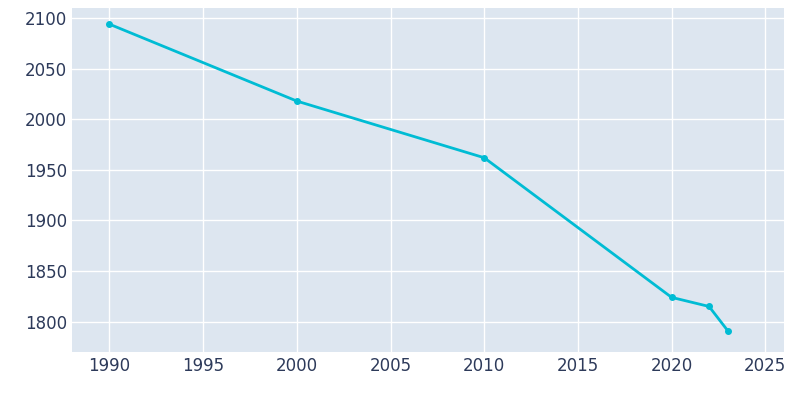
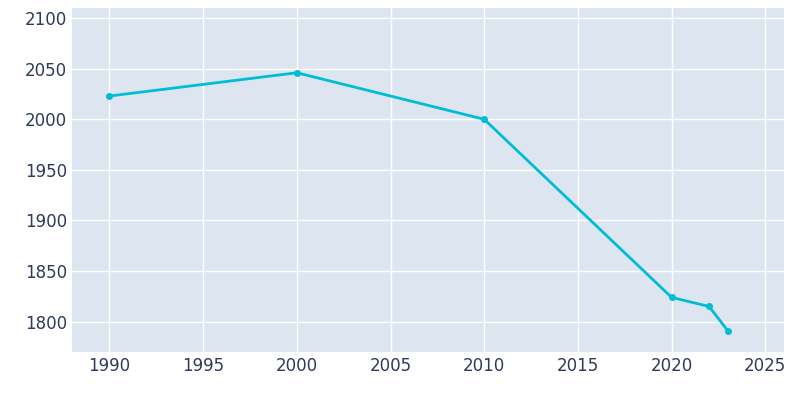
1990: 2094 -> 2023
2000: 2018 -> 2046
2010: 1962 -> 2000
